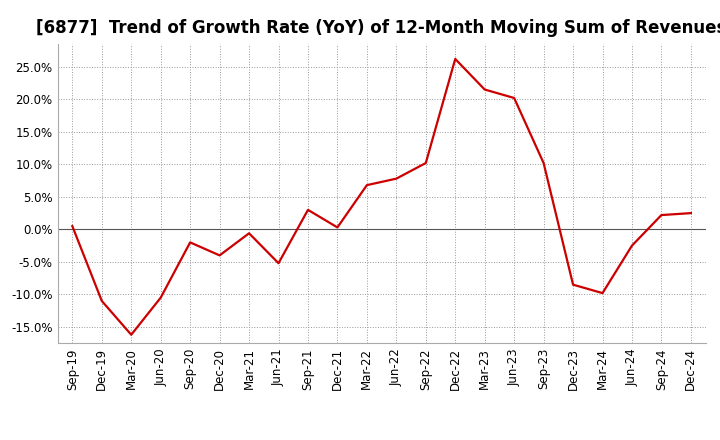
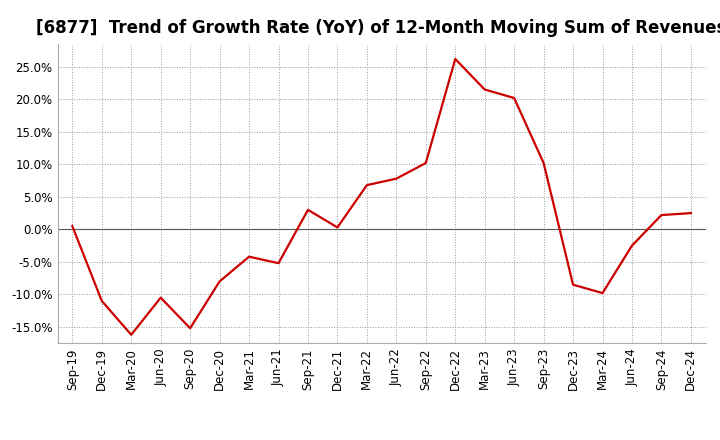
Sep-20: -2.0% -> -15.2%
Dec-20: -4.0% -> -8.0%
Mar-21: -0.6% -> -4.2%
